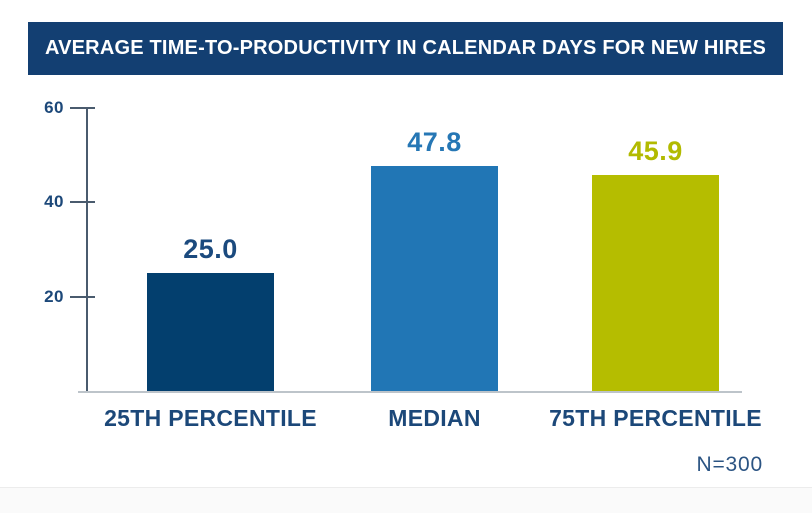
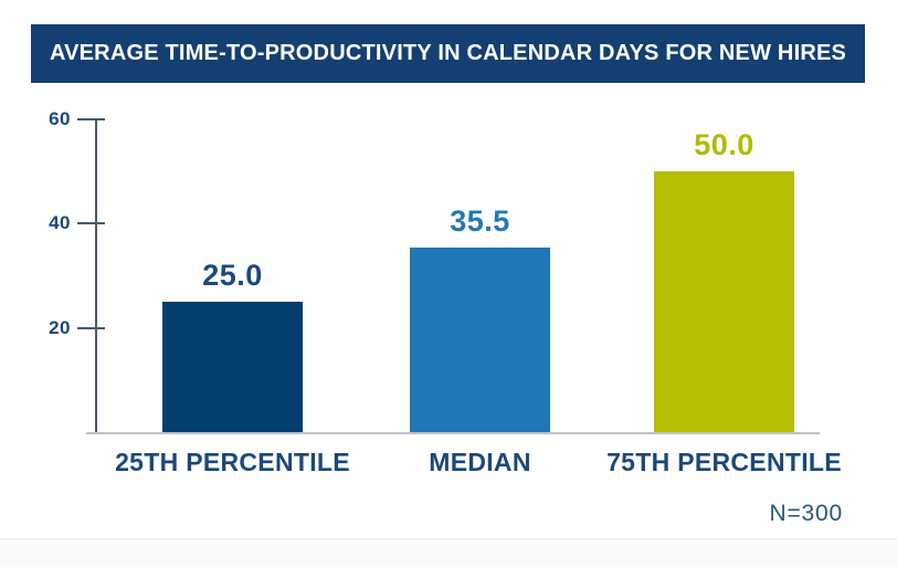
MEDIAN: 47.8 -> 35.5
75TH PERCENTILE: 45.9 -> 50.0
